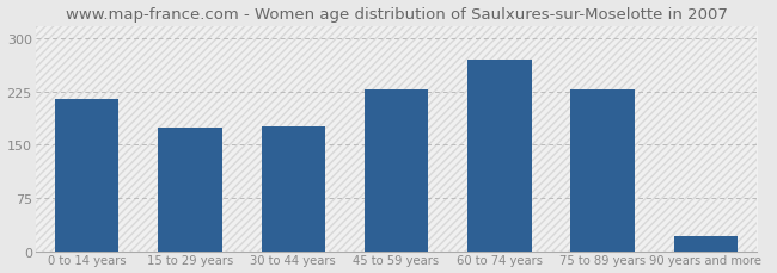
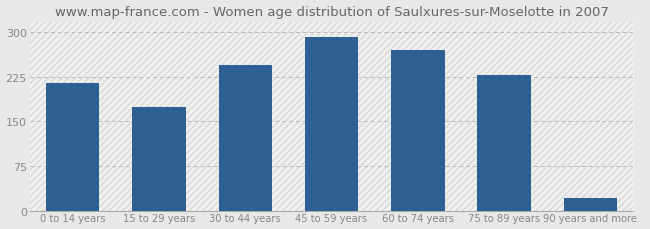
30 to 44 years: 176 -> 245
45 to 59 years: 228 -> 292
